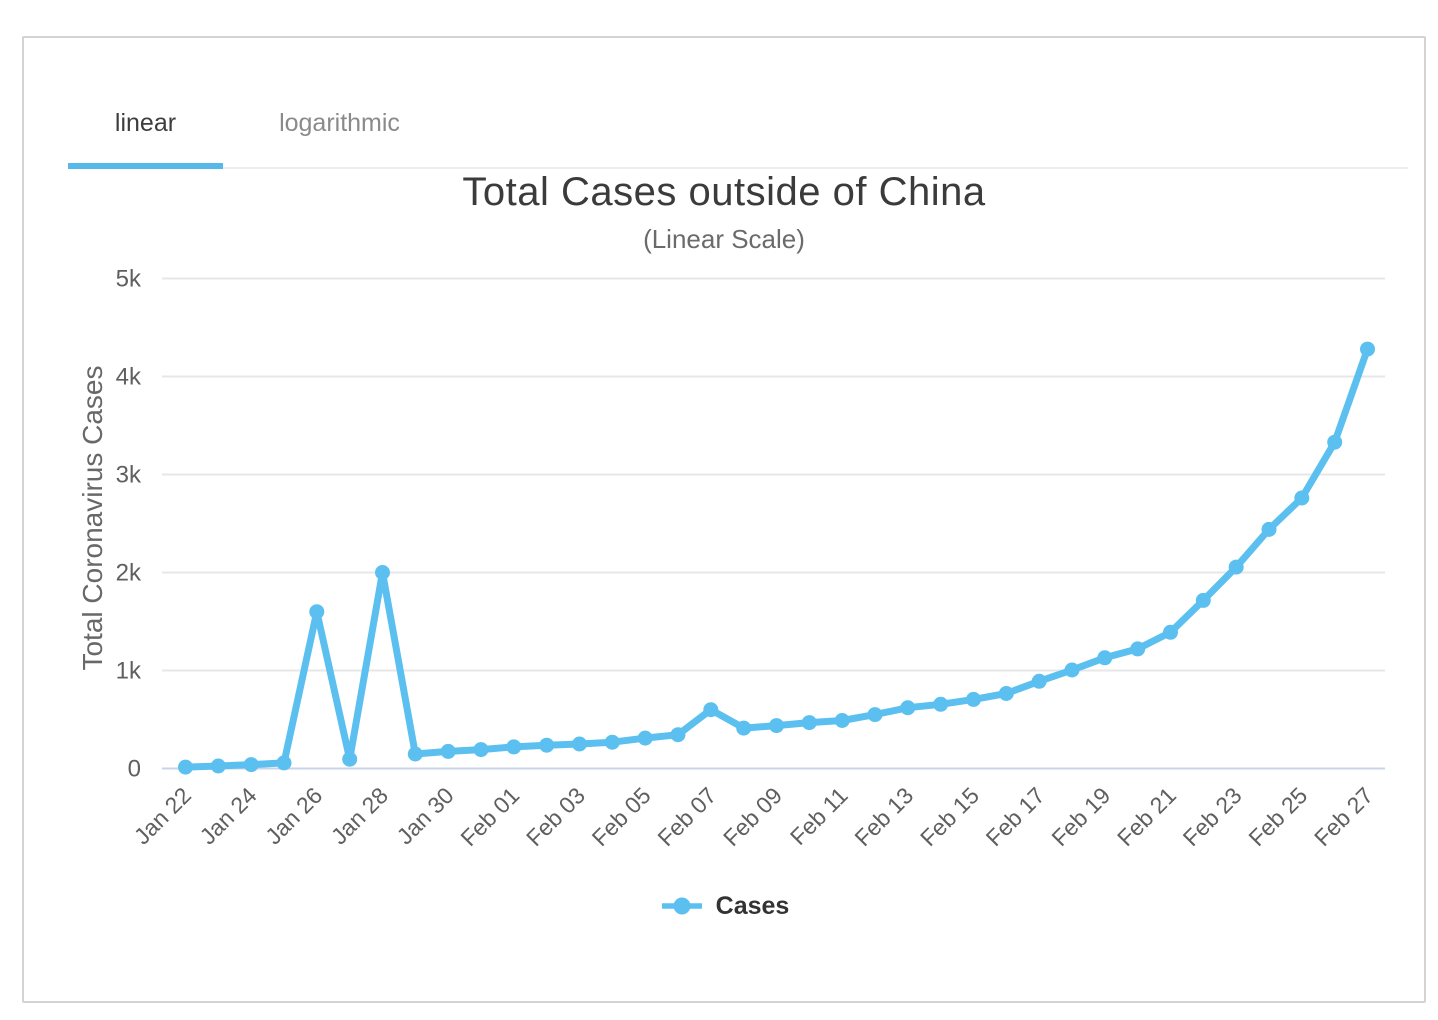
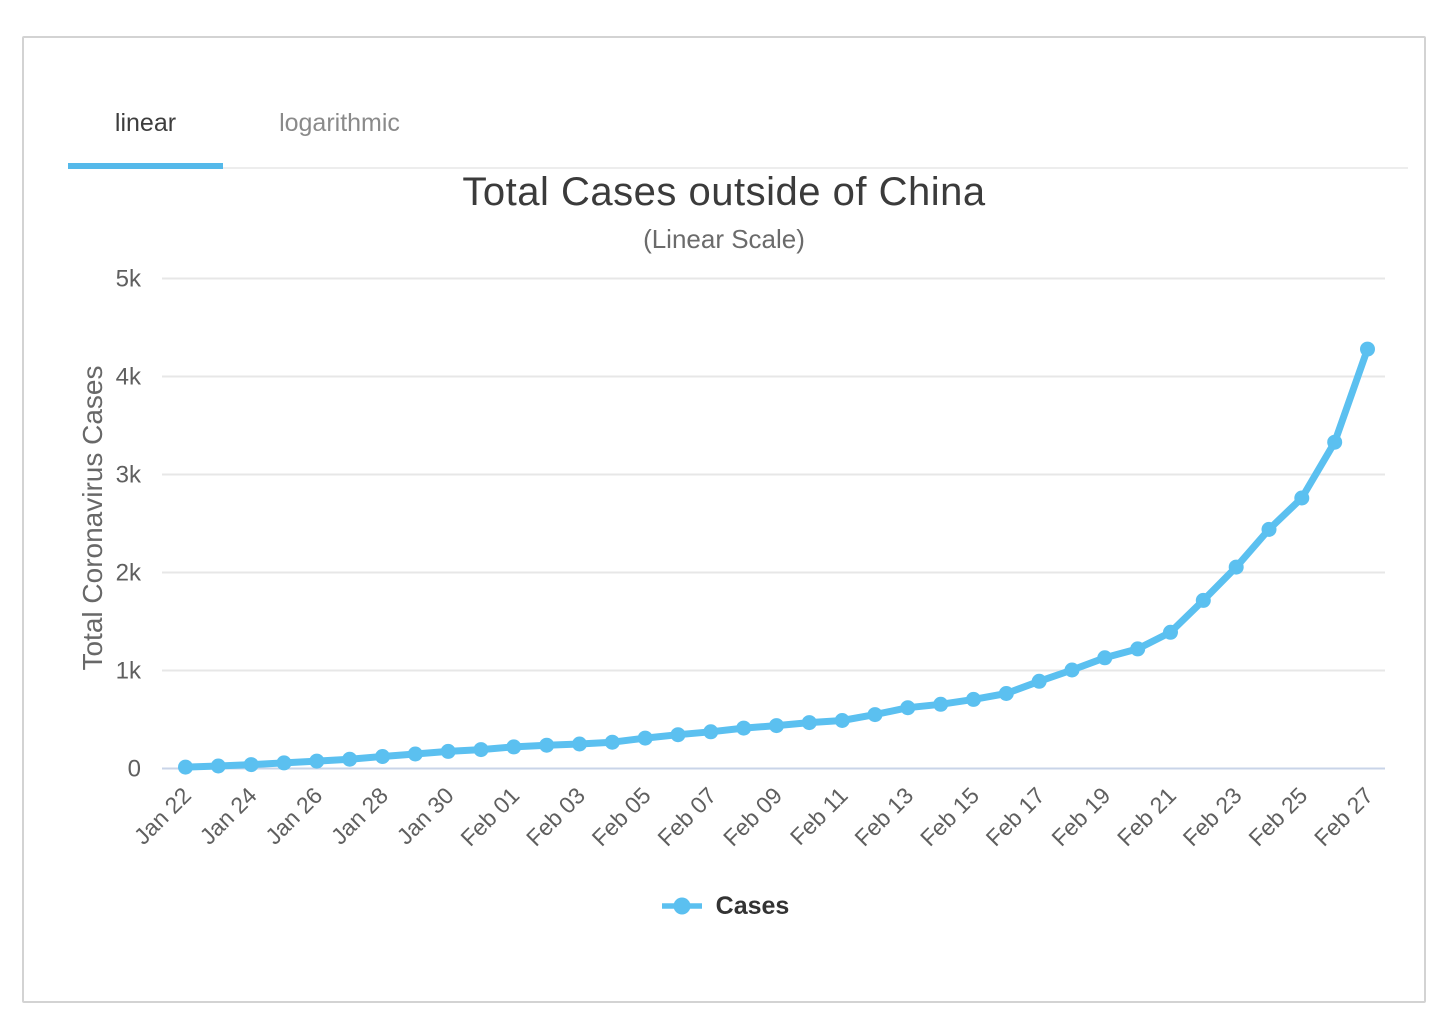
Jan 26: 1.6k -> 0.1k
Jan 28: 2.0k -> 0.1k
Feb 07: 0.6k -> 0.4k
